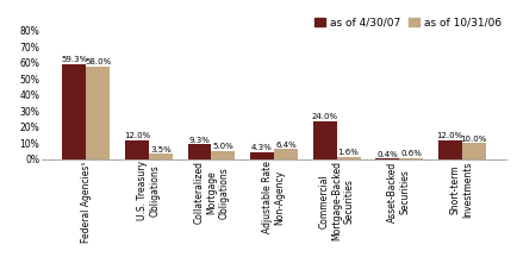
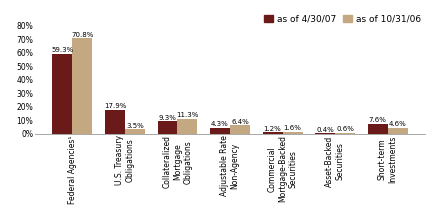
as of 10/31/06/Federal Agencies¹: 58% -> 71%
as of 4/30/07/U.S. Treasury Obligations: 12% -> 18%
as of 10/31/06/Collateralized Mortgage Obligations: 5% -> 11%
as of 4/30/07/Commercial Mortgage-Backed Securities: 24% -> 1%
as of 4/30/07/Short-term Investments: 12% -> 8%
as of 10/31/06/Short-term Investments: 10% -> 5%
